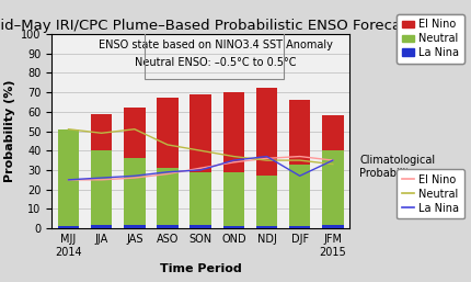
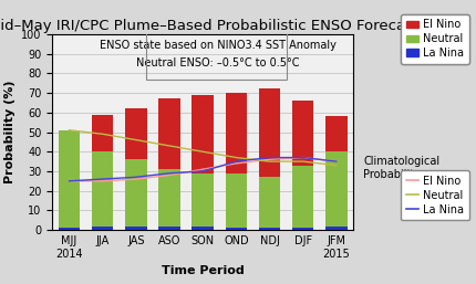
Neutral/JAS: 51 -> 46
La Nina/DJF: 27 -> 37
